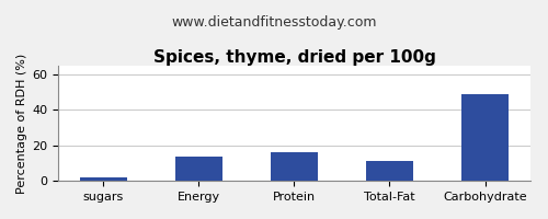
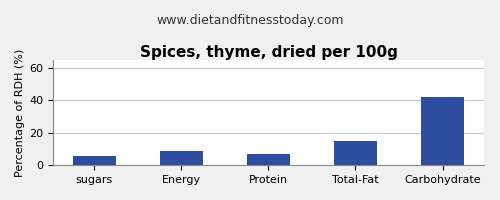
sugars: 2 -> 6
Energy: 14 -> 9
Protein: 16 -> 7
Total-Fat: 11 -> 15
Carbohydrate: 49 -> 42
